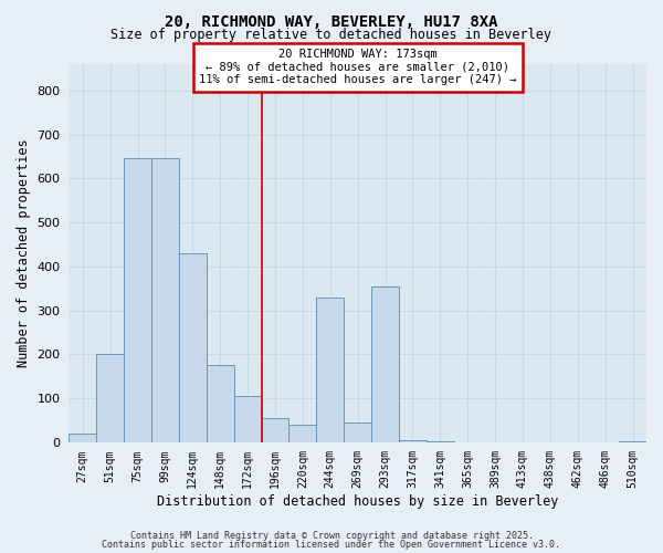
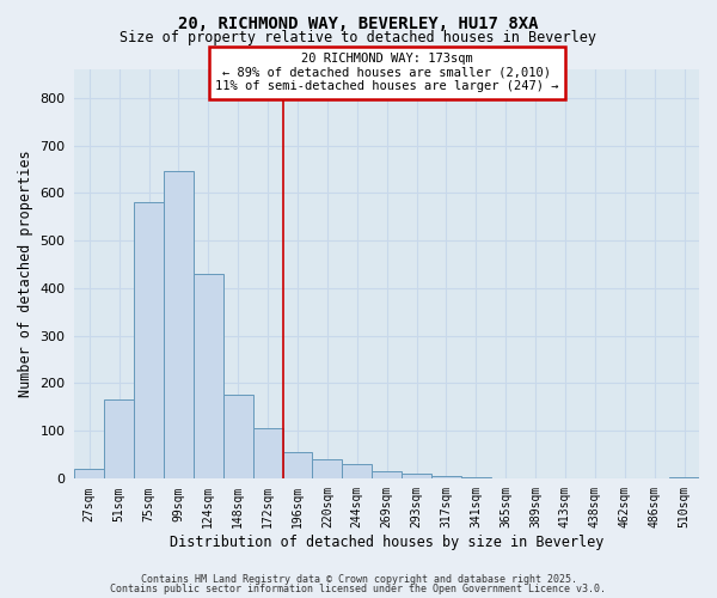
51sqm: 200 -> 165
75sqm: 645 -> 580
244sqm: 330 -> 30
269sqm: 45 -> 15
293sqm: 355 -> 10
